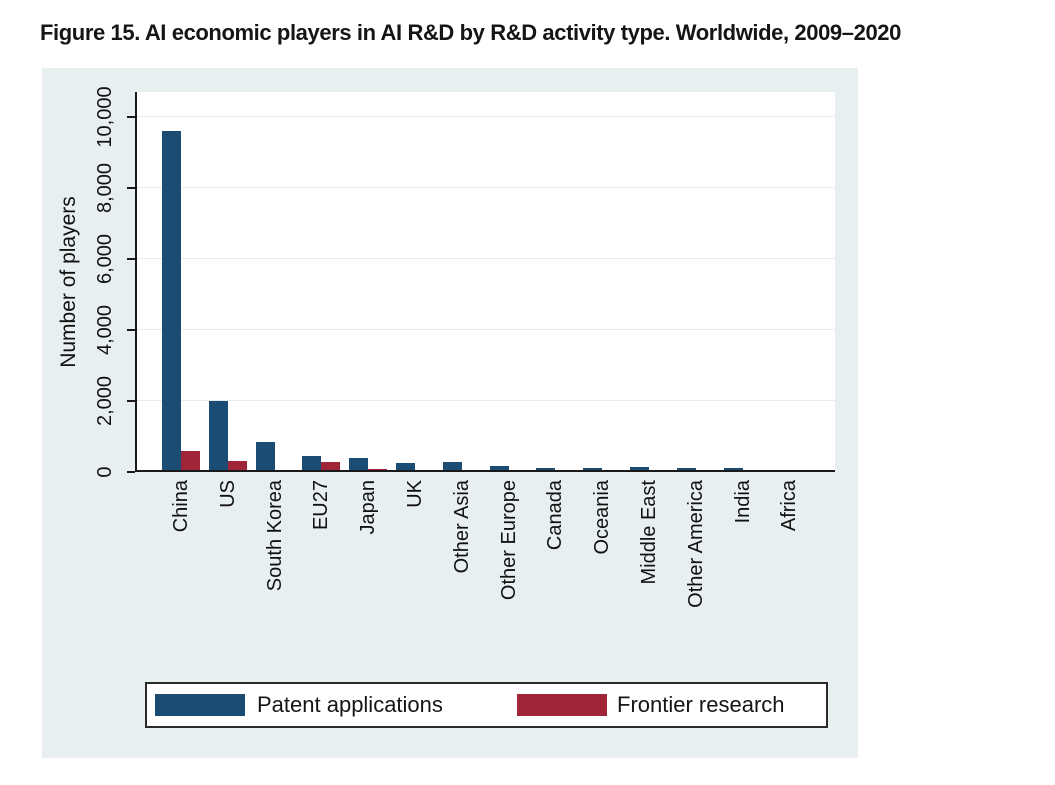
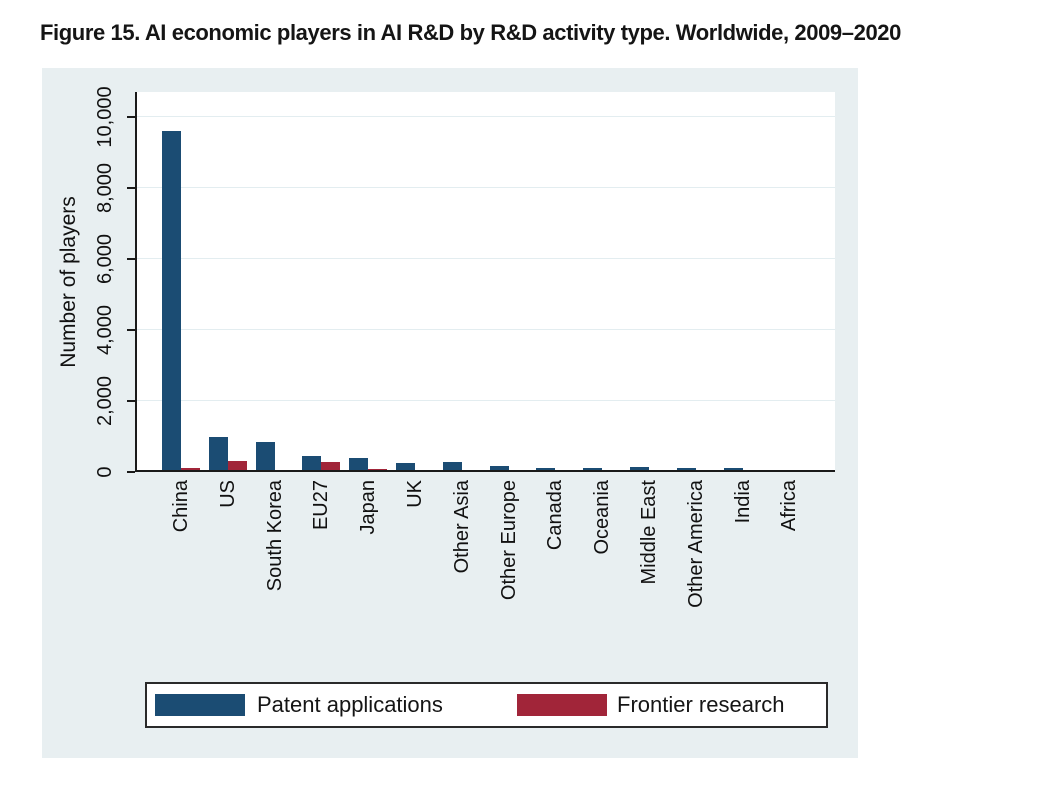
Frontier research/China: 600 -> 100
Patent applications/US: 2000 -> 1000
